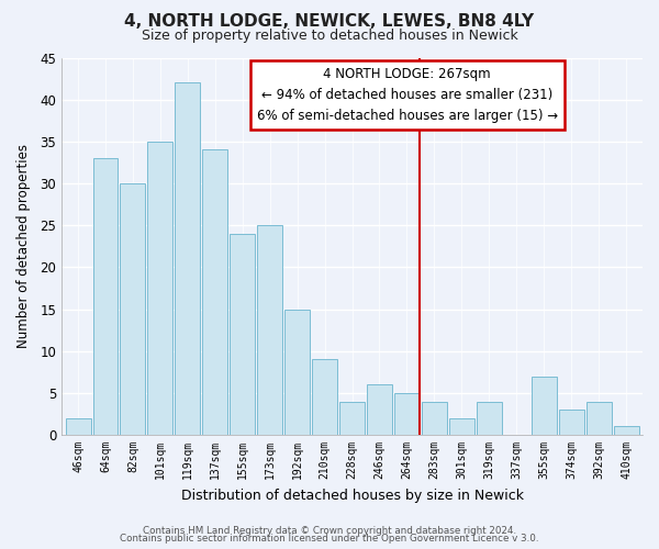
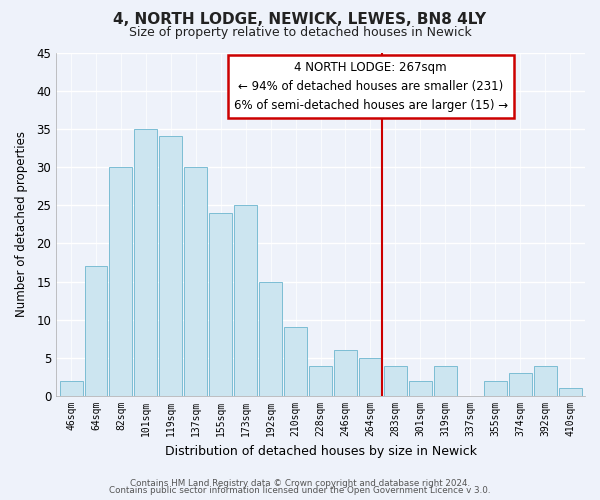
64sqm: 33 -> 17
119sqm: 42 -> 34
137sqm: 34 -> 30
355sqm: 7 -> 2
